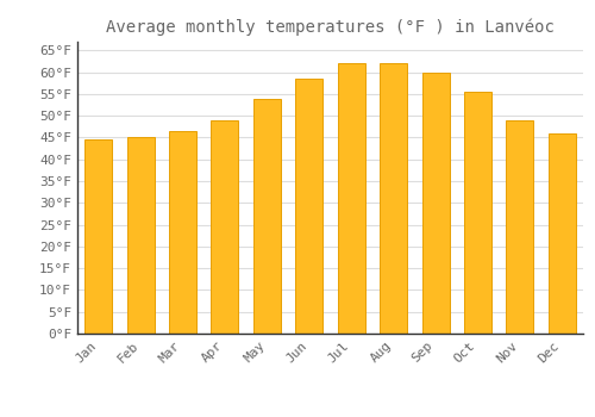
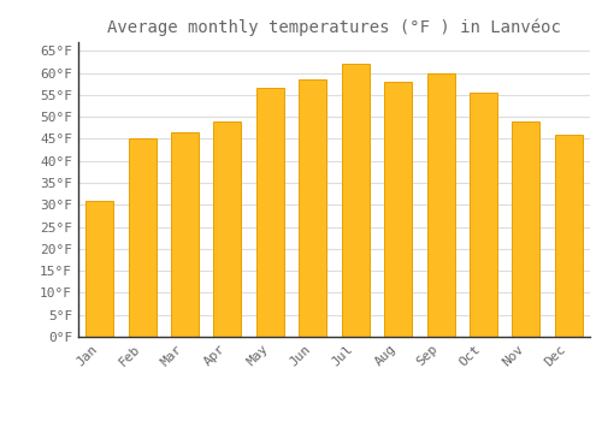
Jan: 44.5°F -> 31.0°F
May: 54.0°F -> 56.5°F
Aug: 62.0°F -> 58.0°F
